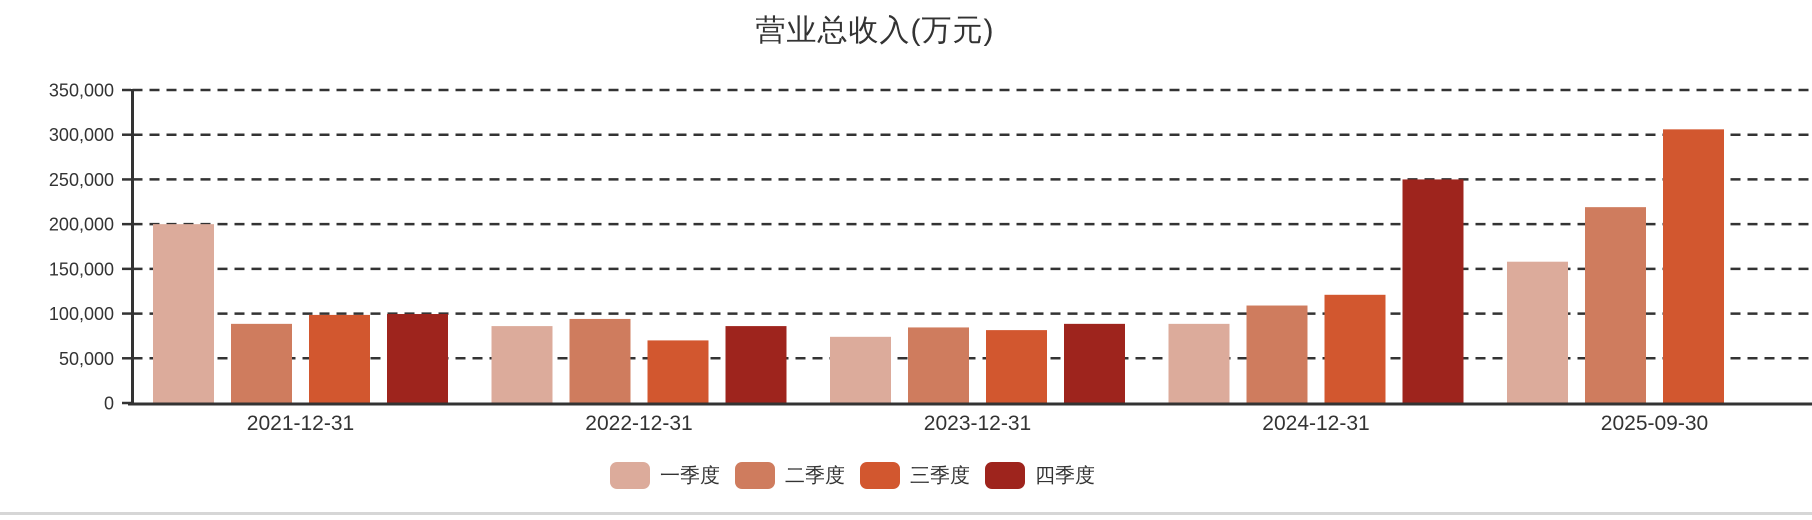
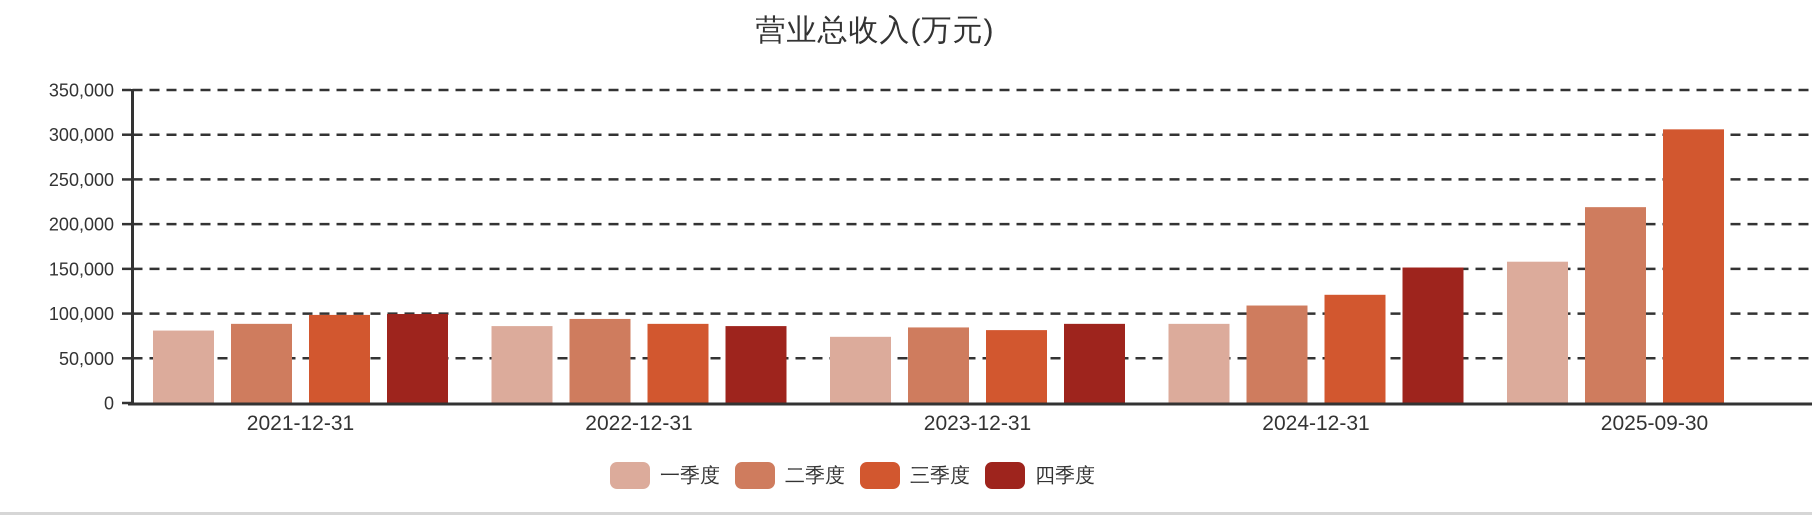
一季度/2021-12-31: 200000 -> 80000
三季度/2022-12-31: 70000 -> 90000
四季度/2024-12-31: 250000 -> 150000
